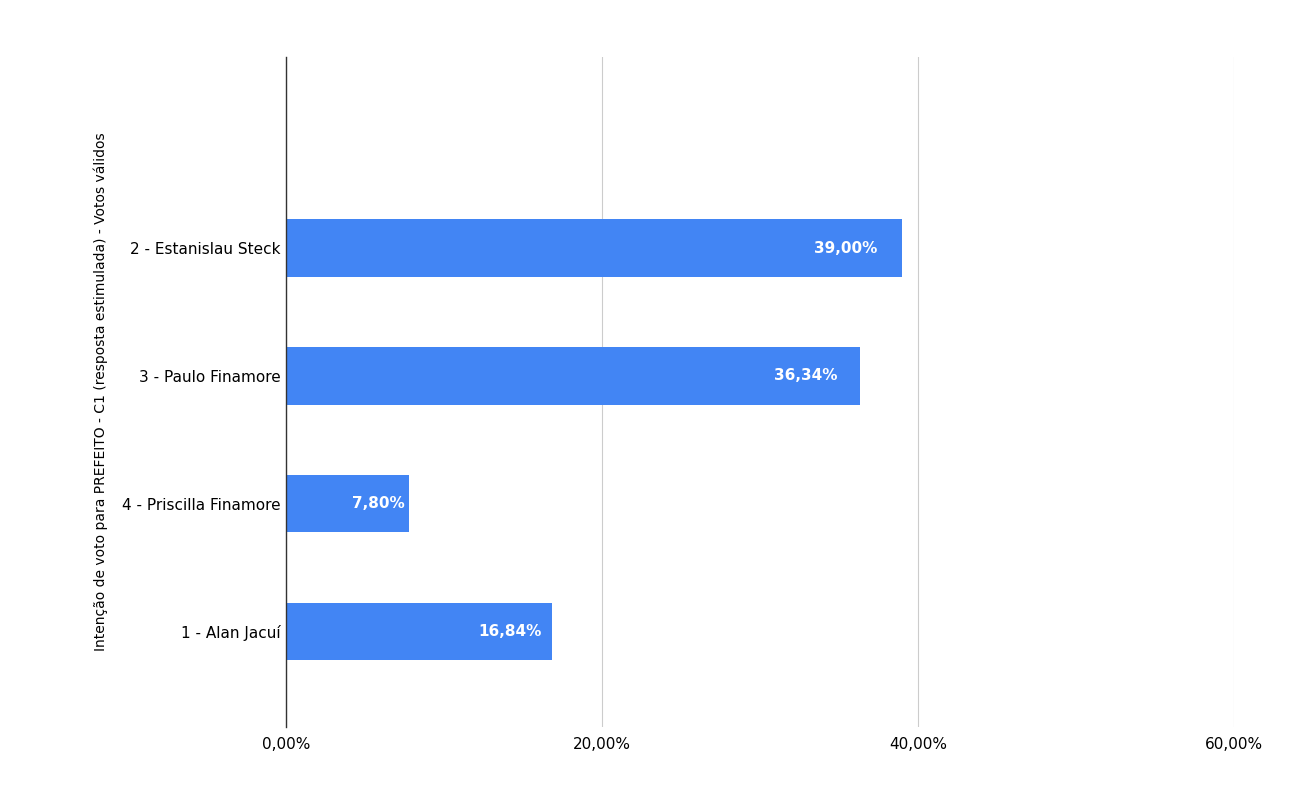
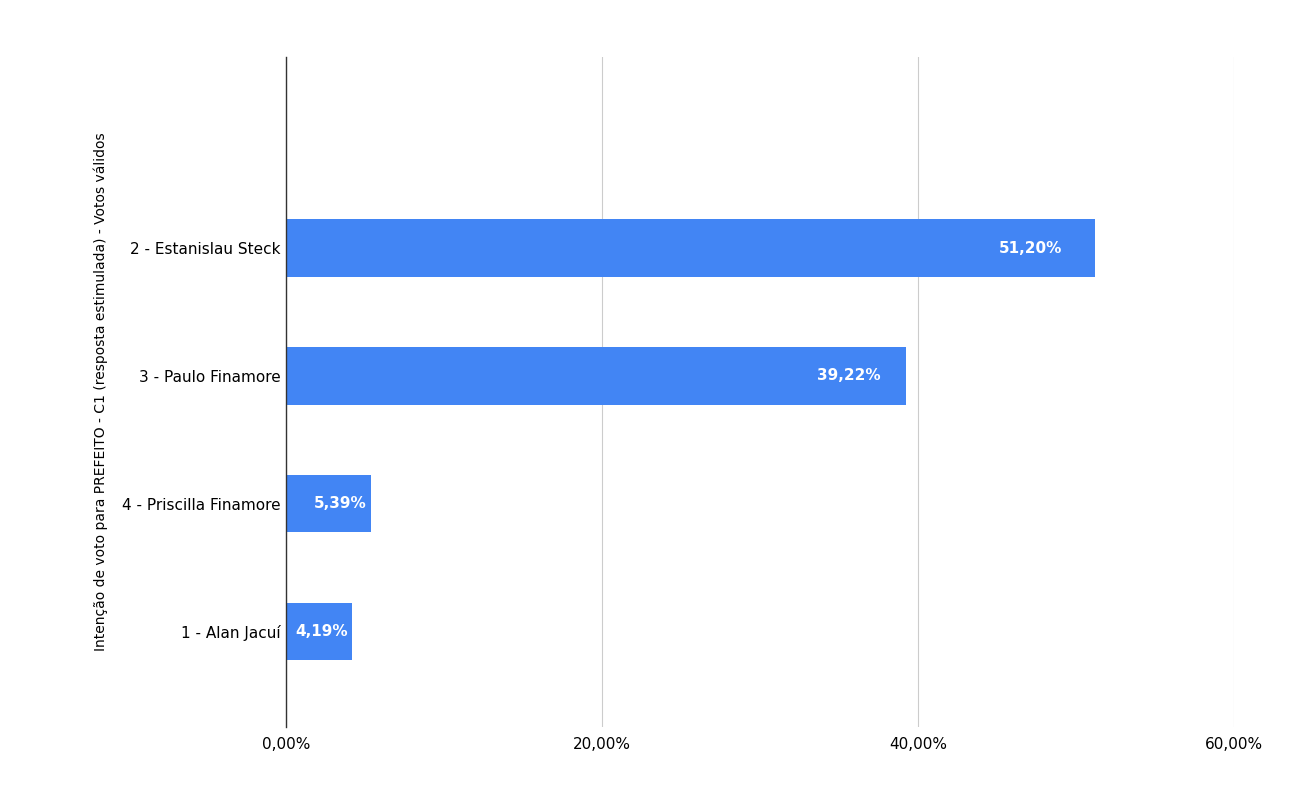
2 - Estanislau Steck: 39,00% -> 51,20%
3 - Paulo Finamore: 36,34% -> 39,22%
4 - Priscilla Finamore: 7,80% -> 5,39%
1 - Alan Jacuí: 16,84% -> 4,19%
